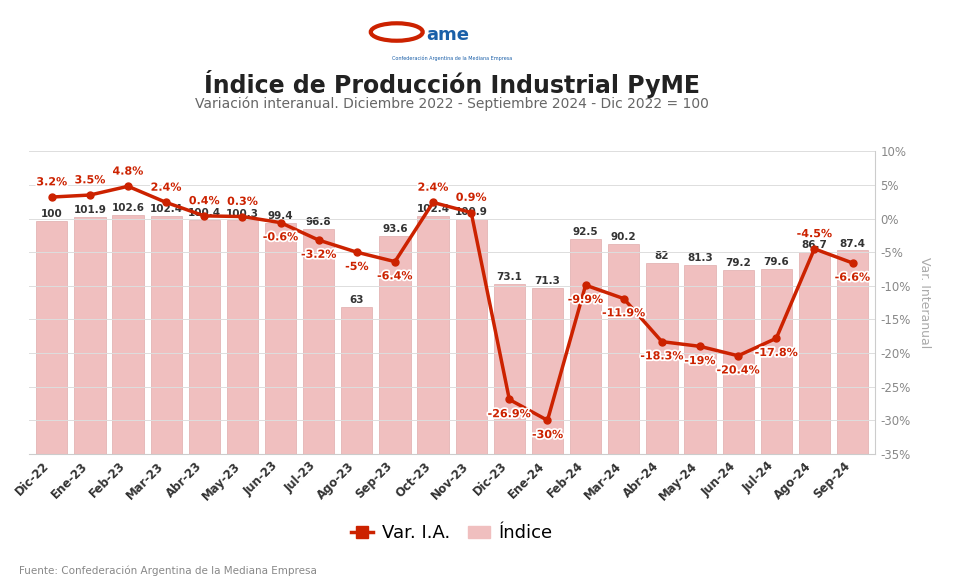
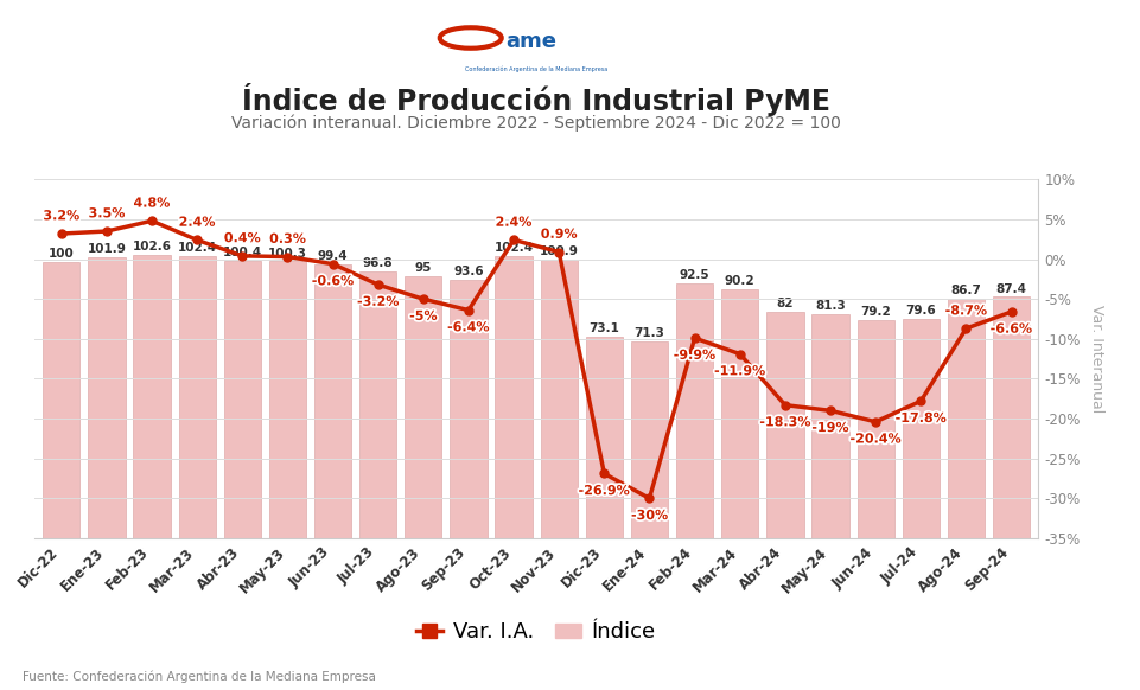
Índice/Ago-23: 63 -> 95
Var. I.A./Ago-24: -4.5% -> -8.7%
